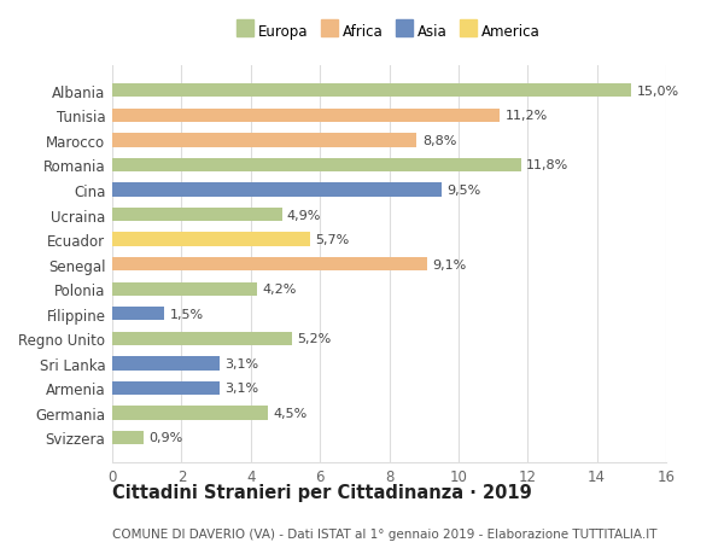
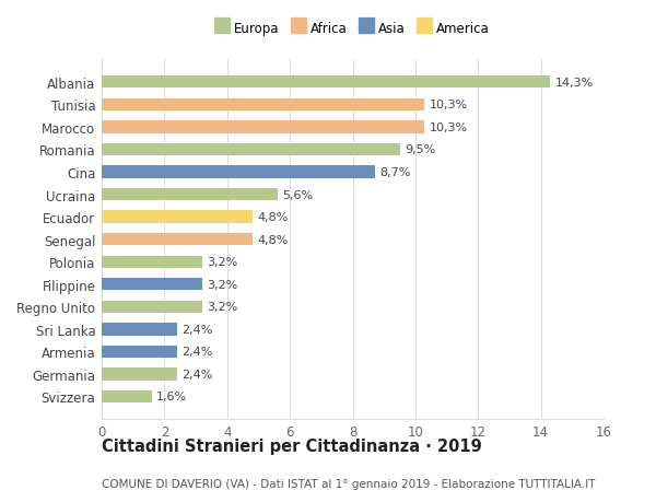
Albania: 15,0% -> 14,3%
Tunisia: 11,2% -> 10,3%
Marocco: 8,8% -> 10,3%
Romania: 11,8% -> 9,5%
Cina: 9,5% -> 8,7%
Ucraina: 4,9% -> 5,6%
Ecuador: 5,7% -> 4,8%
Senegal: 9,1% -> 4,8%
Polonia: 4,2% -> 3,2%
Filippine: 1,5% -> 3,2%
Regno Unito: 5,2% -> 3,2%
Sri Lanka: 3,1% -> 2,4%
Armenia: 3,1% -> 2,4%
Germania: 4,5% -> 2,4%
Svizzera: 0,9% -> 1,6%
